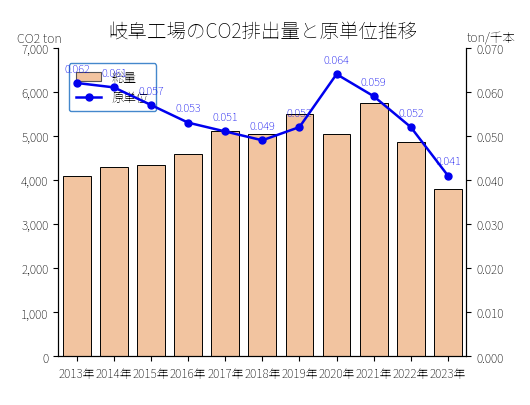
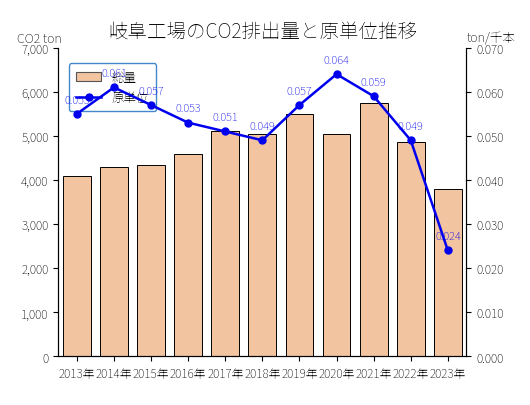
原単位/2013年: 0.062 -> 0.055
原単位/2019年: 0.052 -> 0.057
原単位/2022年: 0.052 -> 0.049
原単位/2023年: 0.041 -> 0.024
